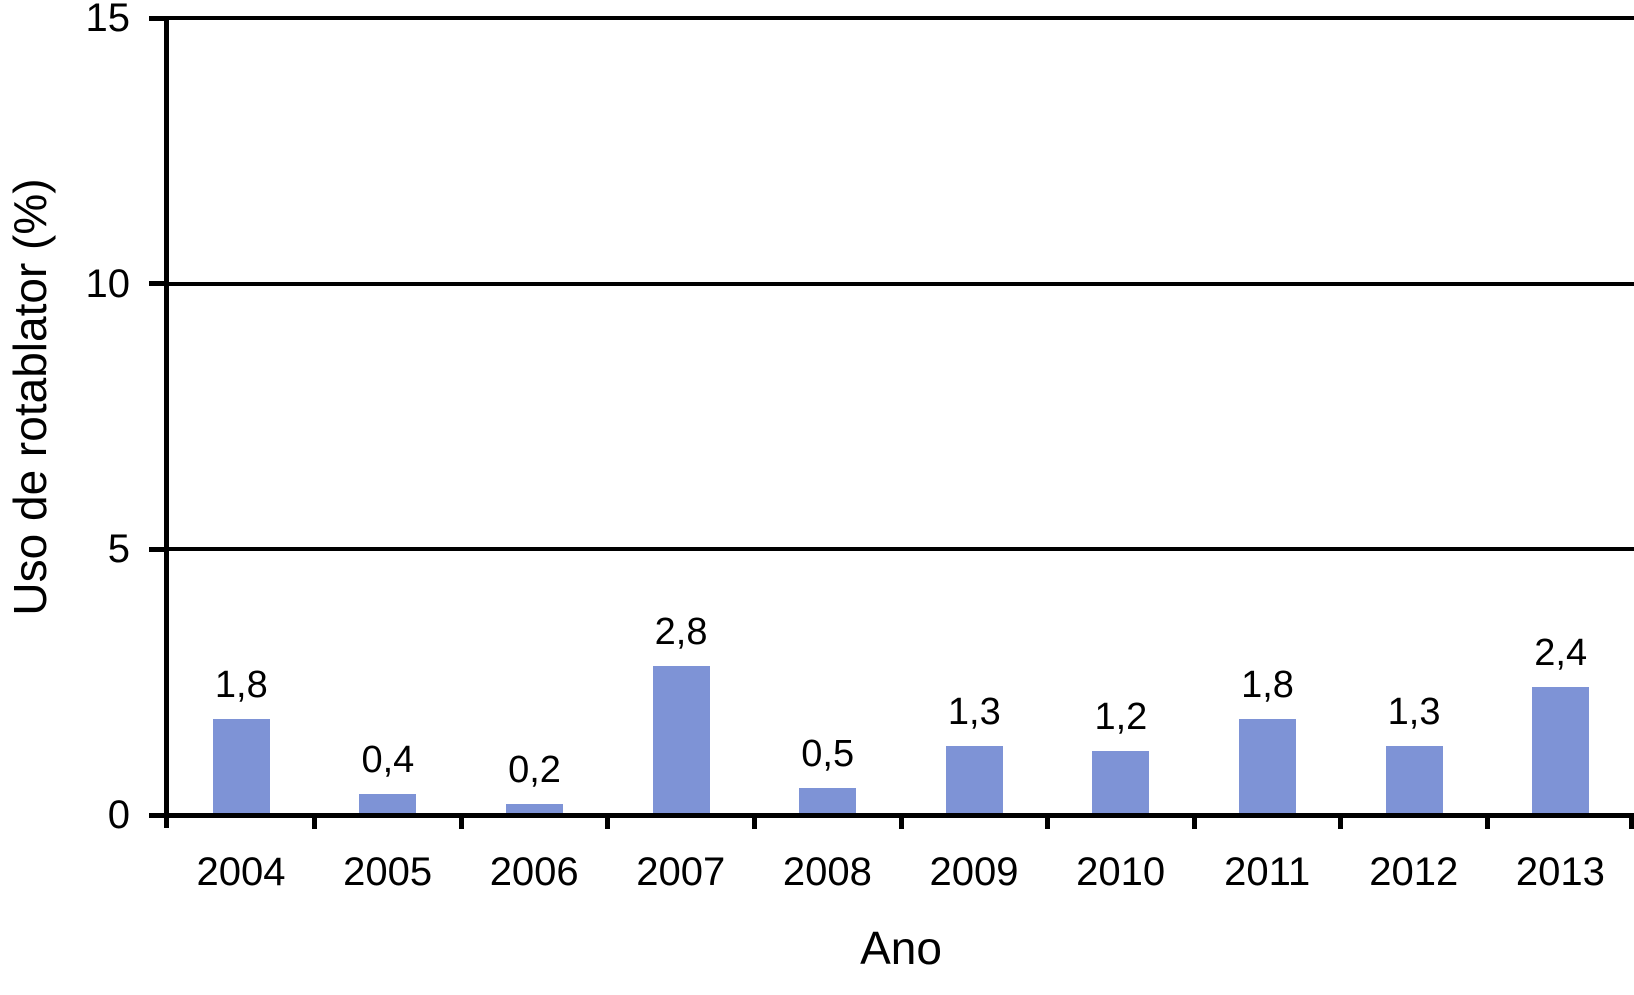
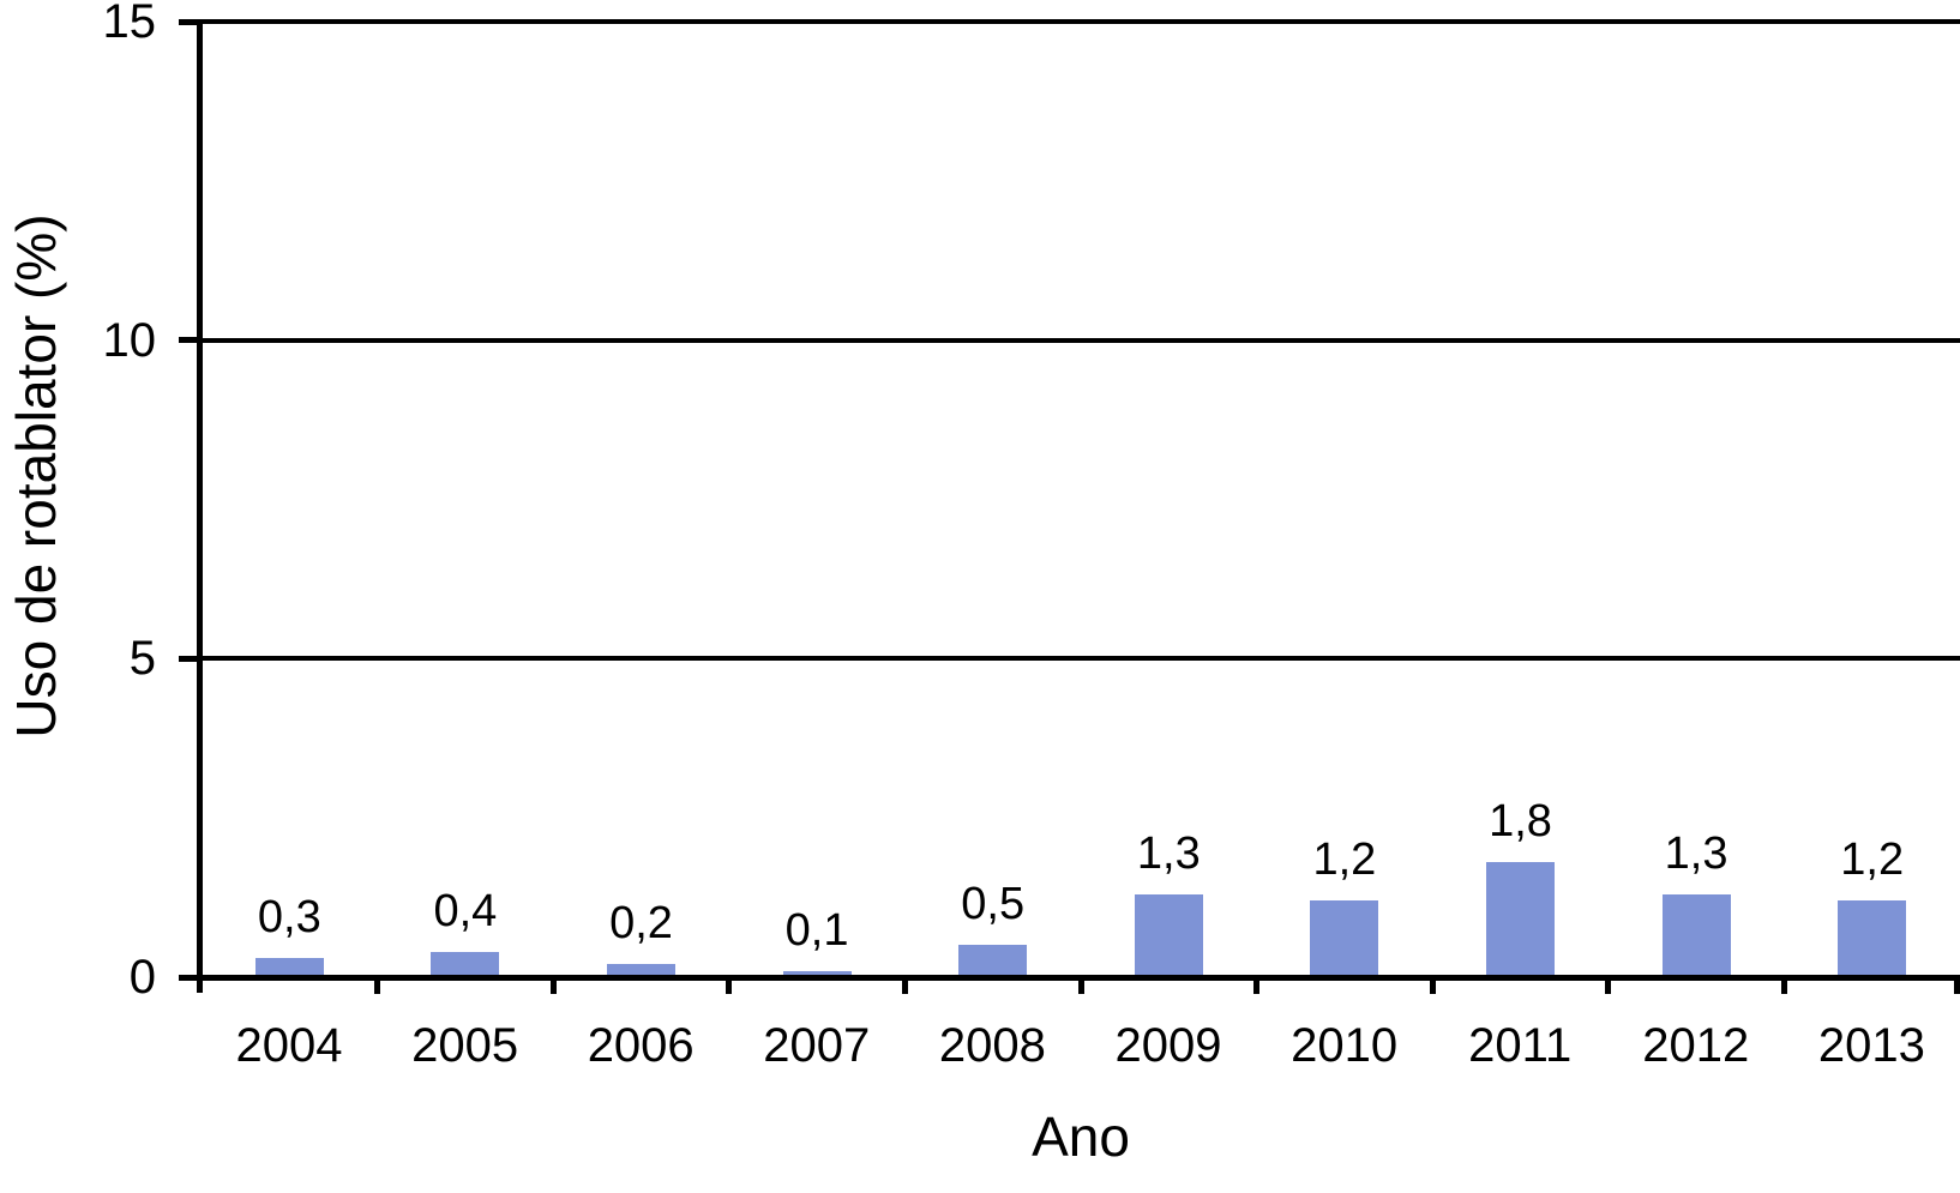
2004: 1,8 -> 0,3
2007: 2,8 -> 0,1
2013: 2,4 -> 1,2
